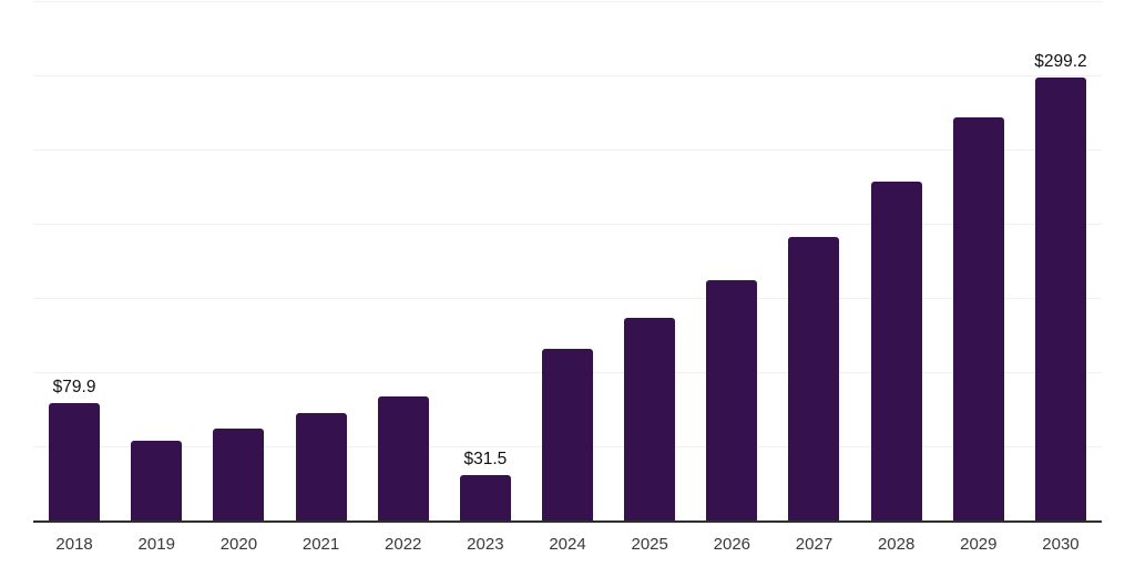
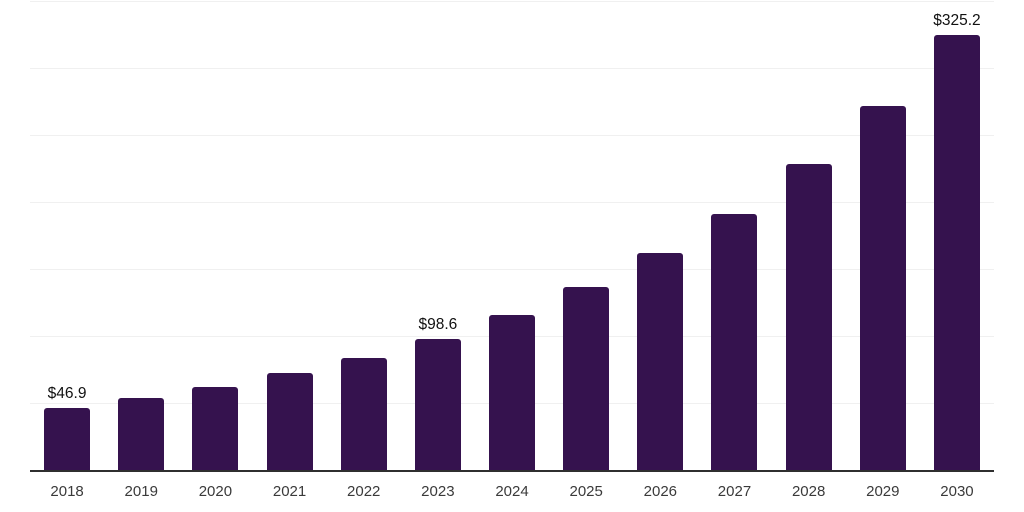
2018: $79.9 -> $46.9
2023: $31.5 -> $98.6
2030: $299.2 -> $325.2
